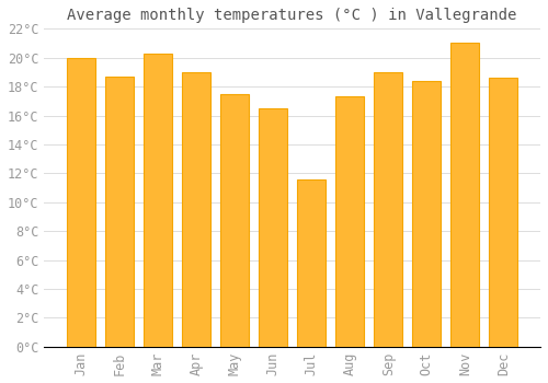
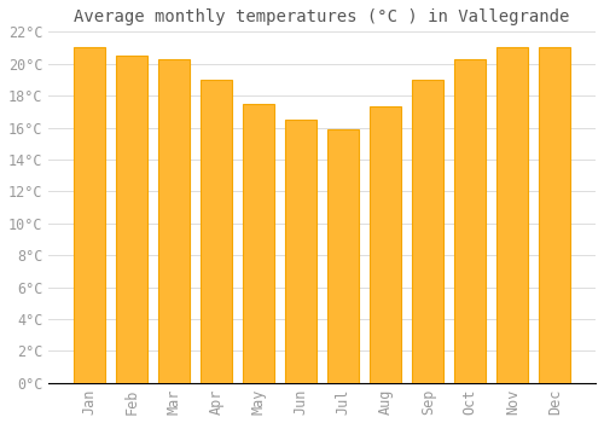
Jan: 20.0°C -> 21.0°C
Feb: 18.7°C -> 20.5°C
Jul: 11.6°C -> 15.9°C
Oct: 18.4°C -> 20.3°C
Dec: 18.6°C -> 21.0°C
